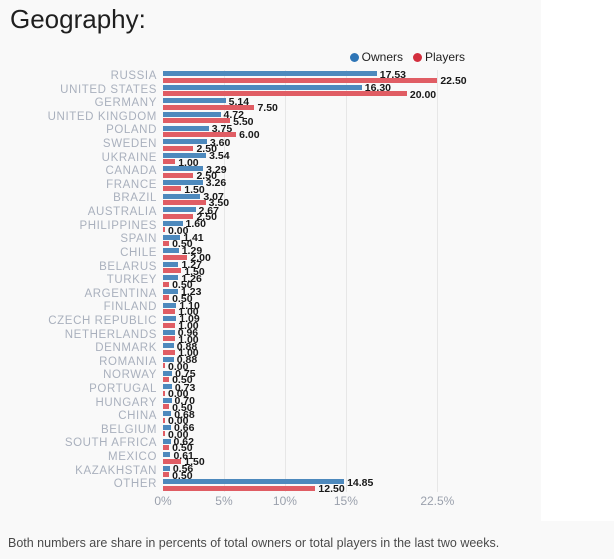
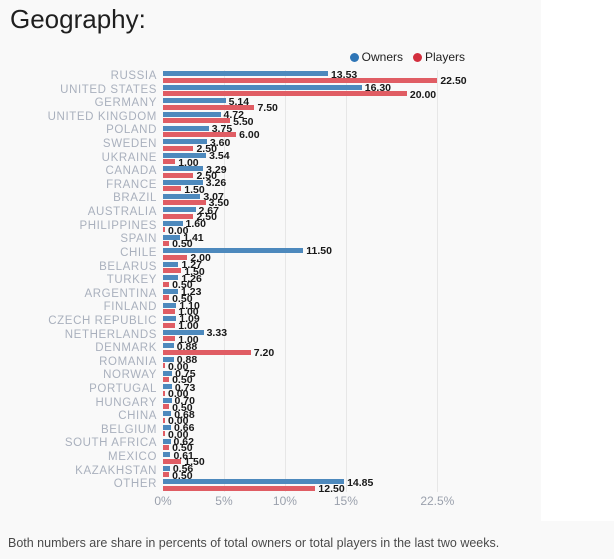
Owners/RUSSIA: 17.53 -> 13.53
Owners/CHILE: 1.29 -> 11.50
Owners/NETHERLANDS: 0.96 -> 3.33
Players/DENMARK: 1.00 -> 7.20
